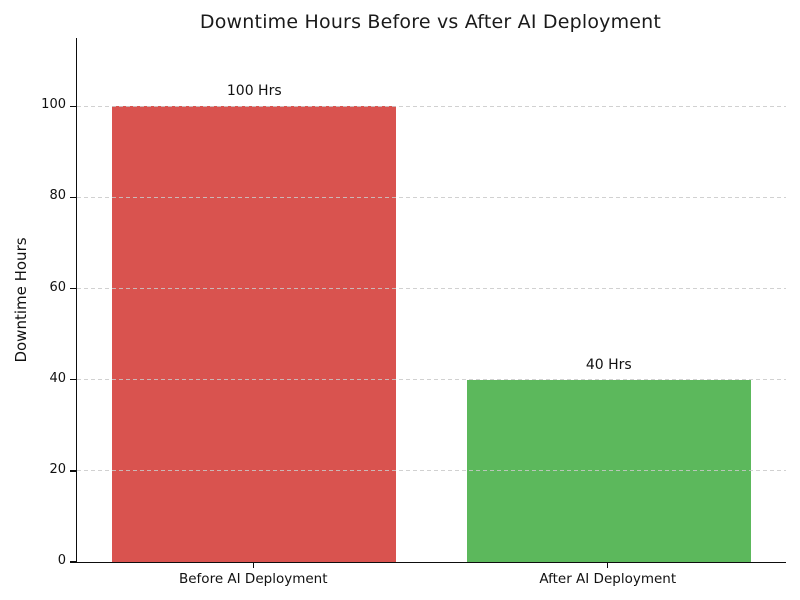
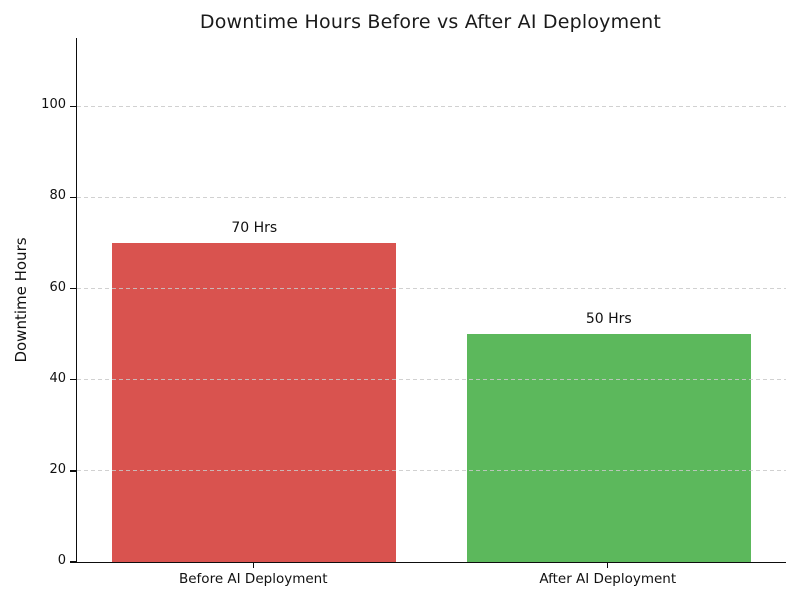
Before AI Deployment: 100 -> 70
After AI Deployment: 40 -> 50
